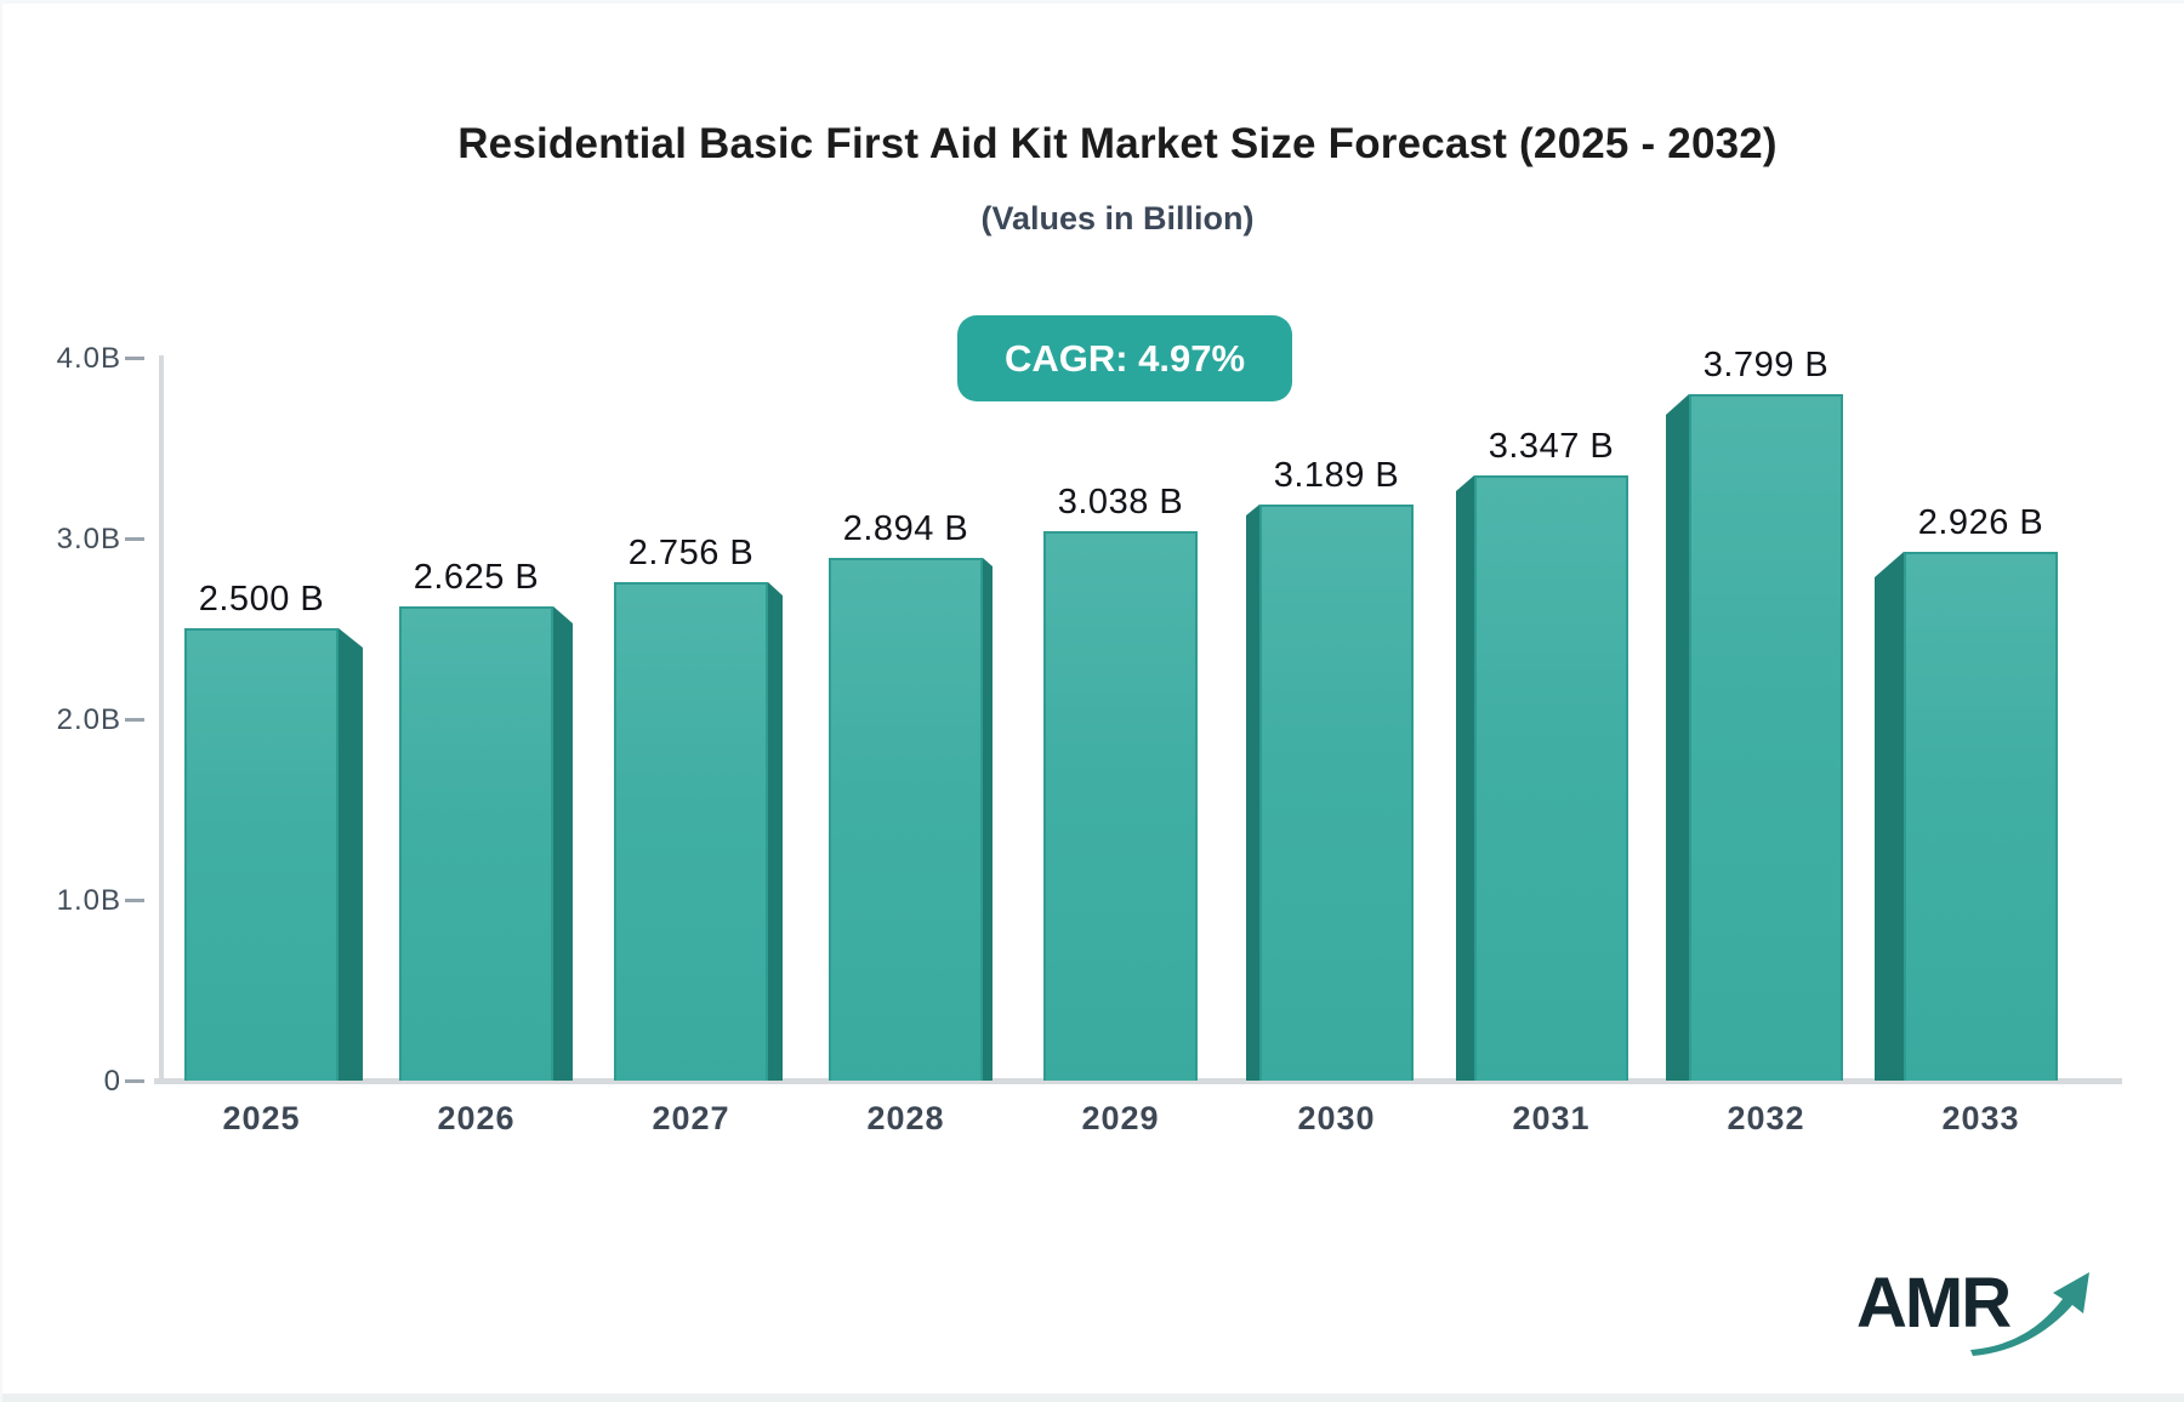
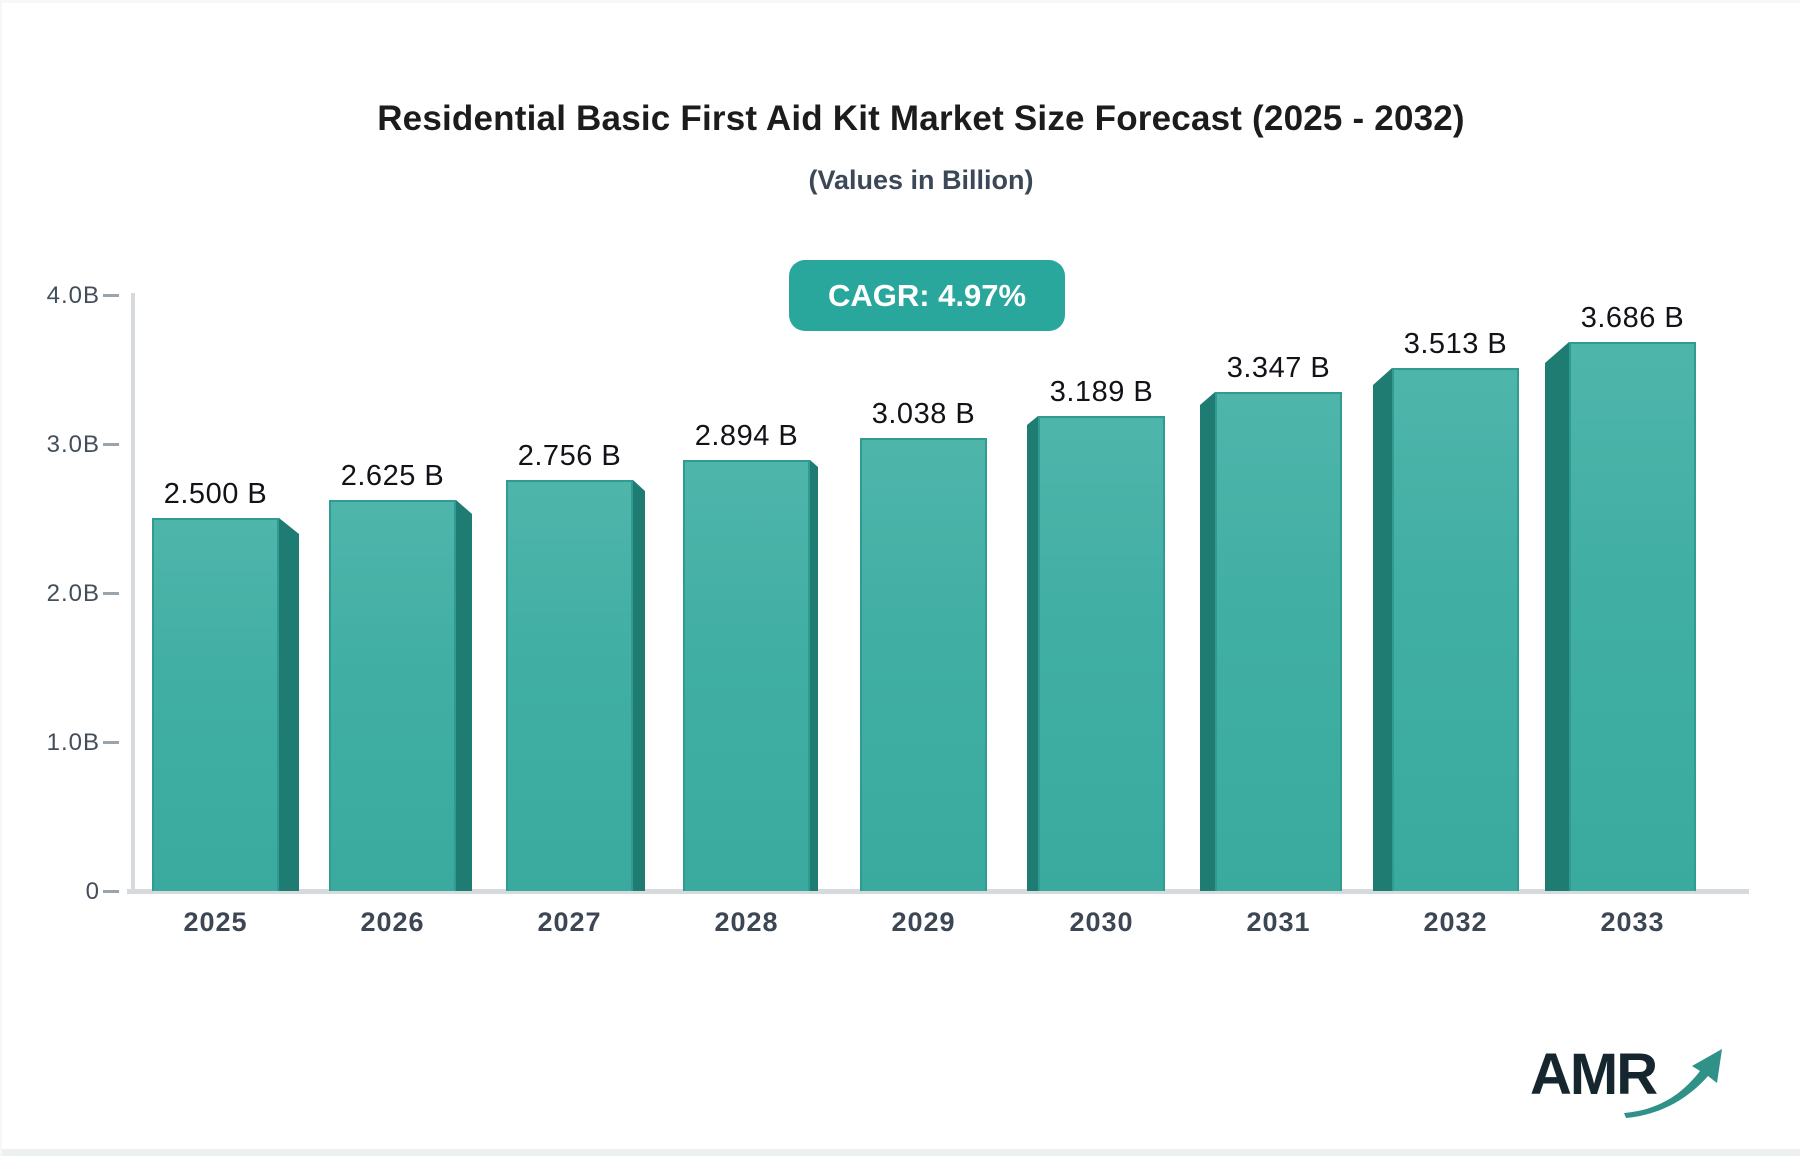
2032: 3.799 -> 3.513
2033: 2.926 -> 3.686
